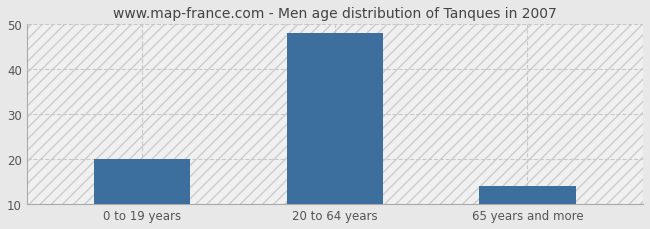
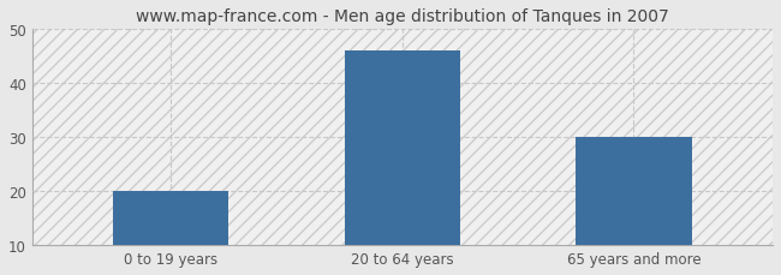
20 to 64 years: 48 -> 46
65 years and more: 14 -> 30
